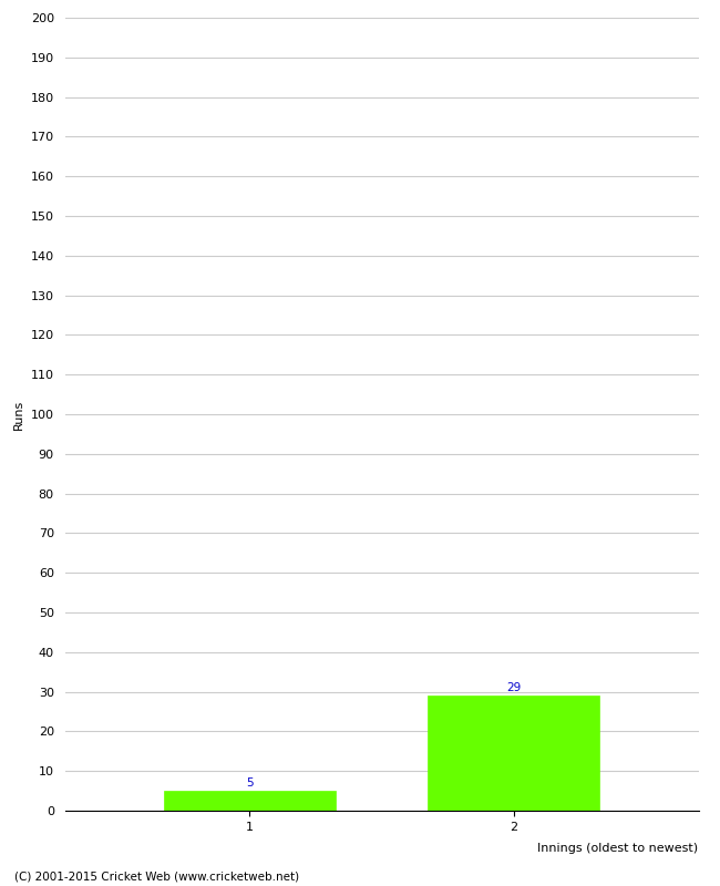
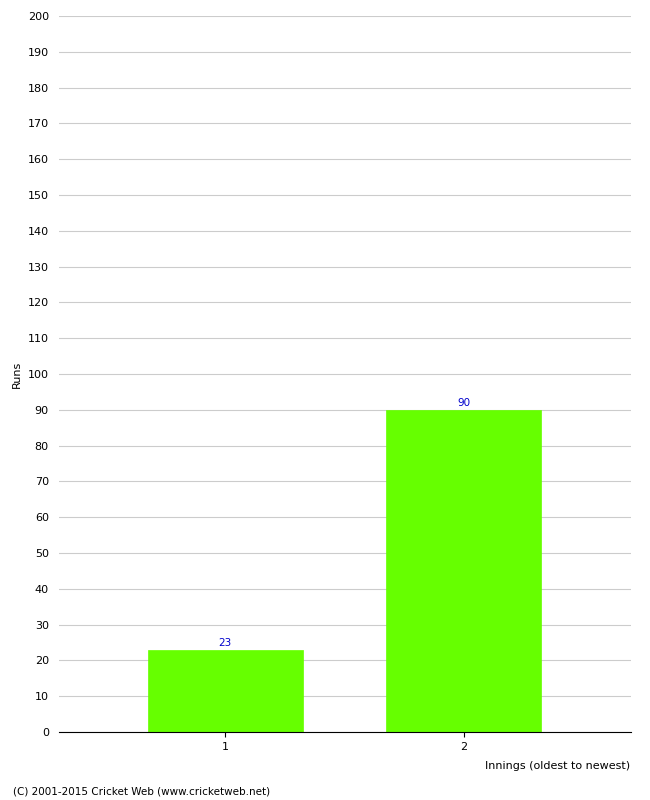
1: 5 -> 23
2: 29 -> 90
